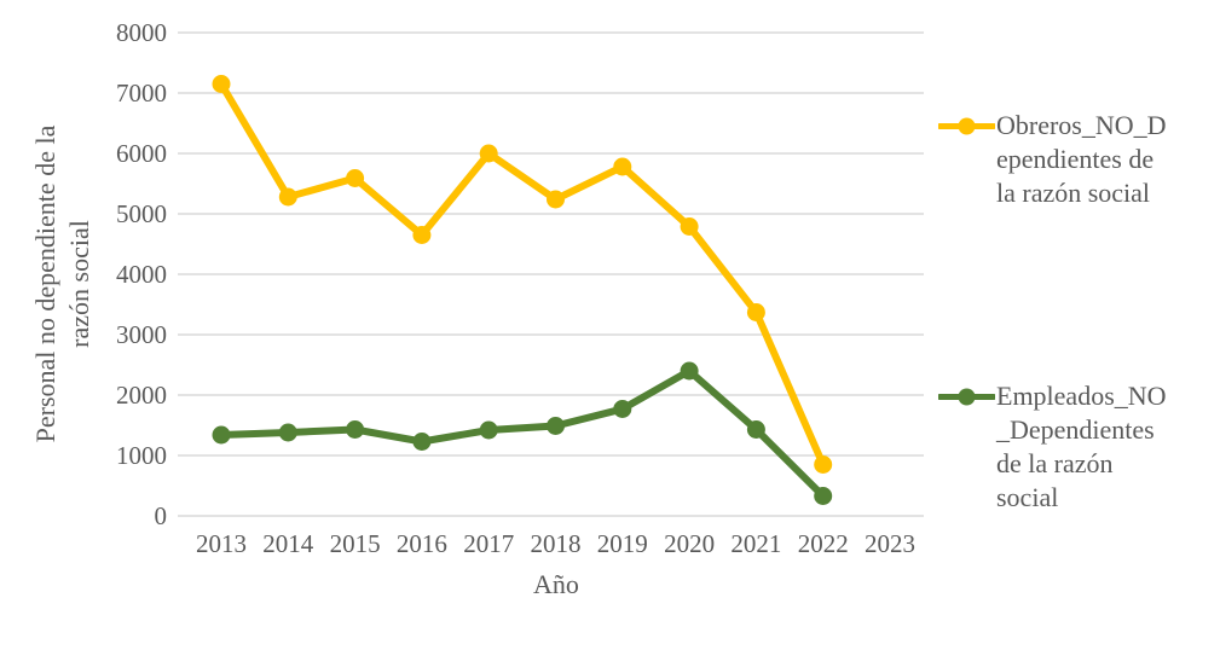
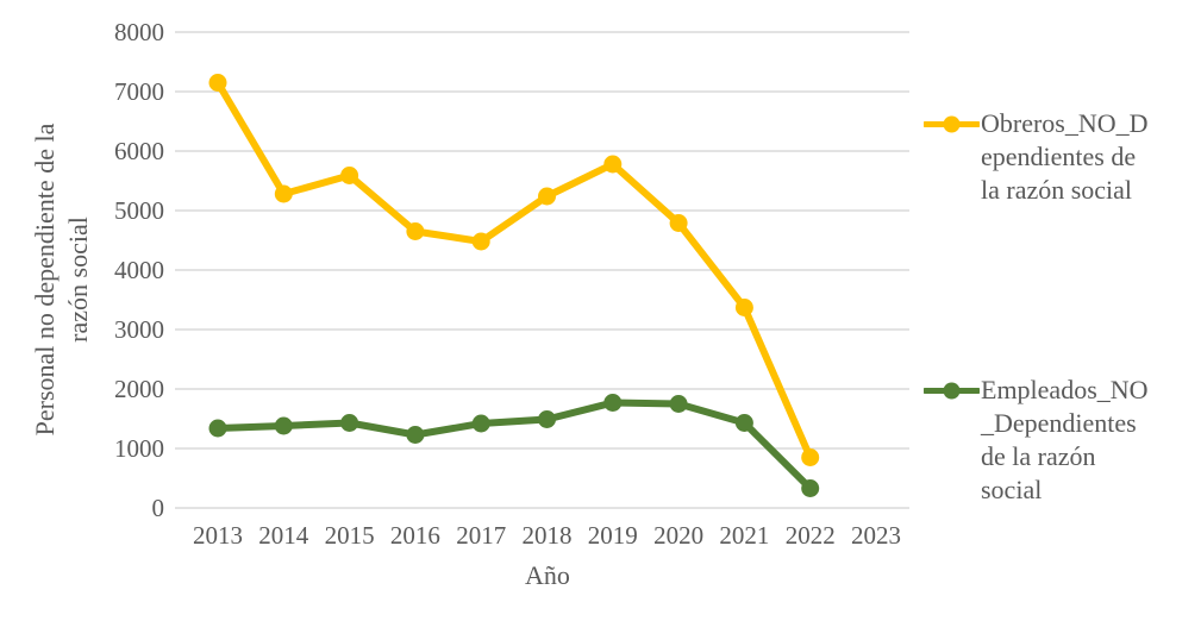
Obreros_NO_Dependientes de la razón social/2017: 6000 -> 4500
Empleados_NO_Dependientes de la razón social/2020: 2400 -> 1800
